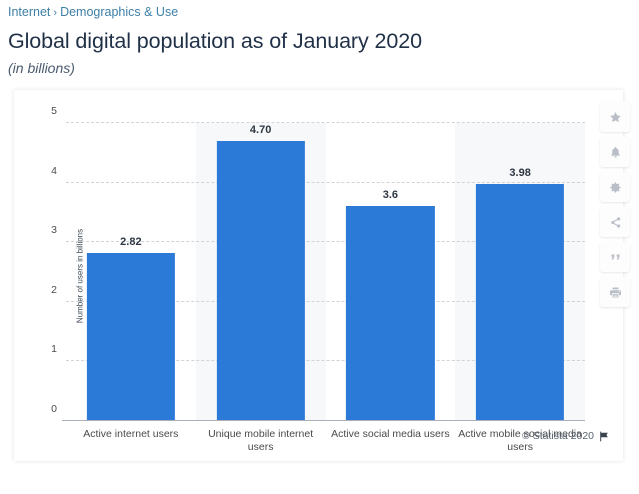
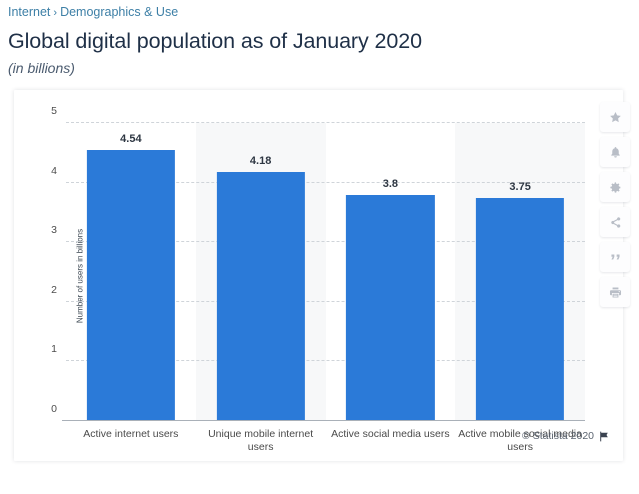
Active internet users: 2.82 -> 4.54
Unique mobile internet users: 4.70 -> 4.18
Active social media users: 3.6 -> 3.8
Active mobile social media users: 3.98 -> 3.75
